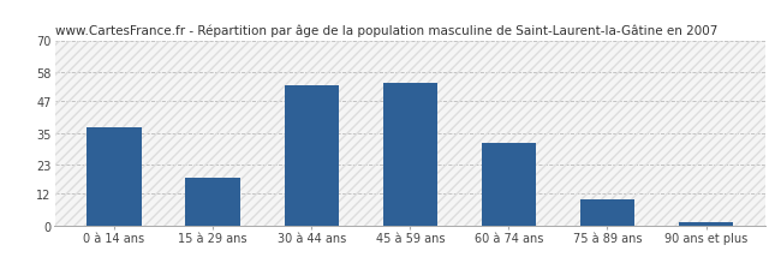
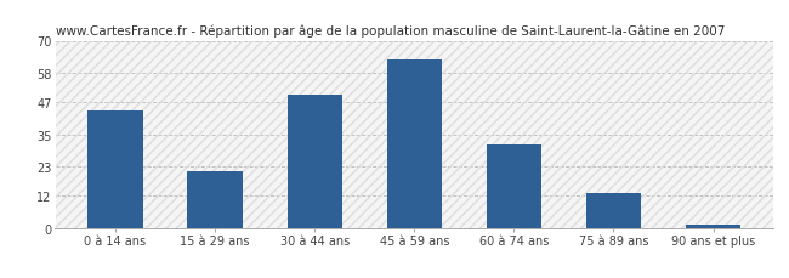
0 à 14 ans: 37 -> 44
15 à 29 ans: 18 -> 21
30 à 44 ans: 53 -> 50
45 à 59 ans: 54 -> 63
75 à 89 ans: 10 -> 13
